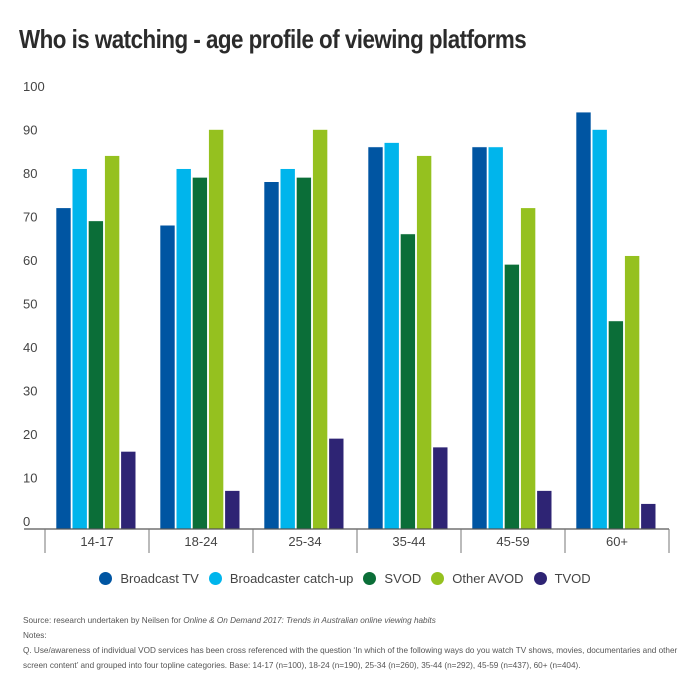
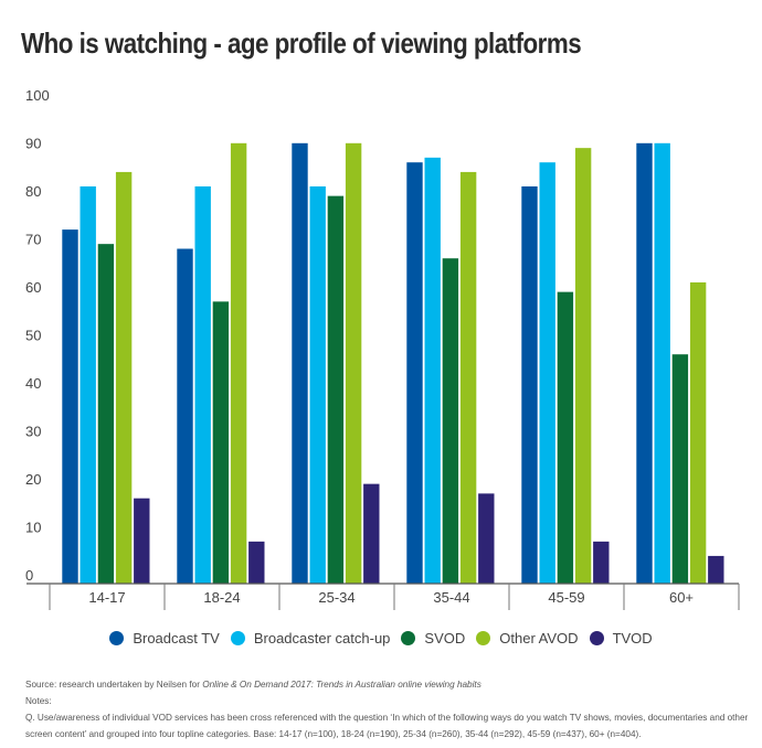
SVOD/18-24: 79 -> 57
Broadcast TV/25-34: 78 -> 90
Broadcast TV/45-59: 86 -> 81
Other AVOD/45-59: 72 -> 89
Broadcast TV/60+: 94 -> 90
